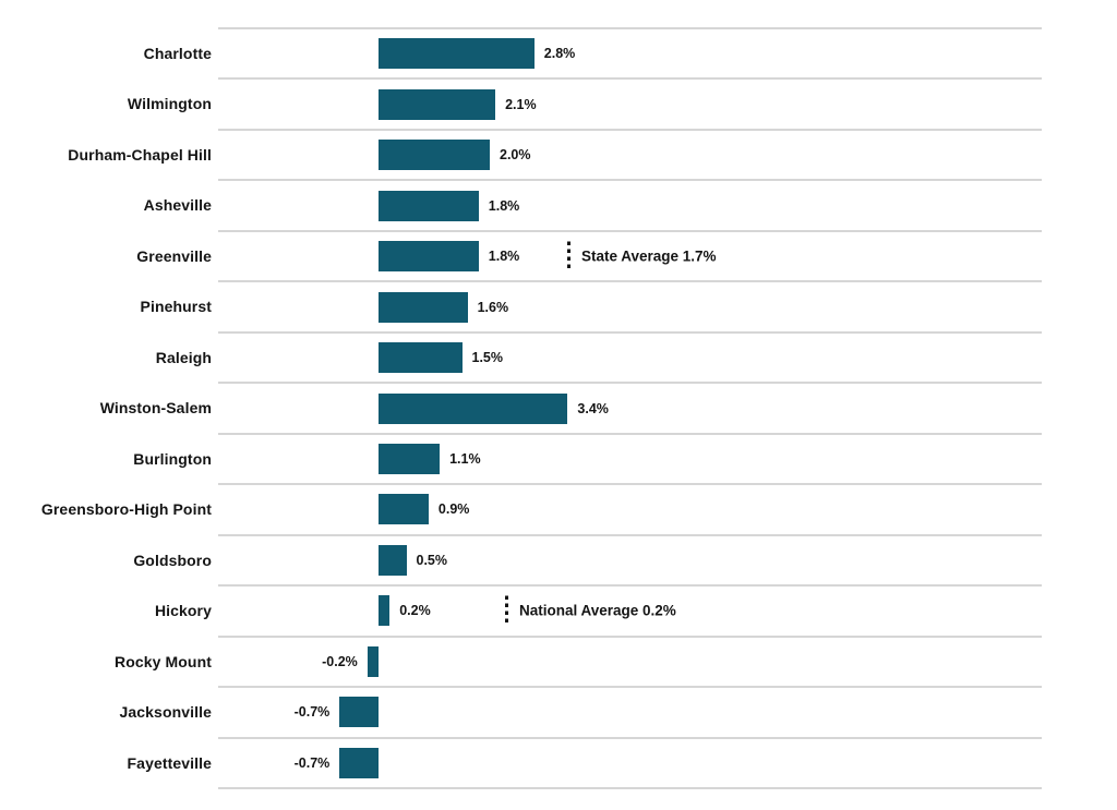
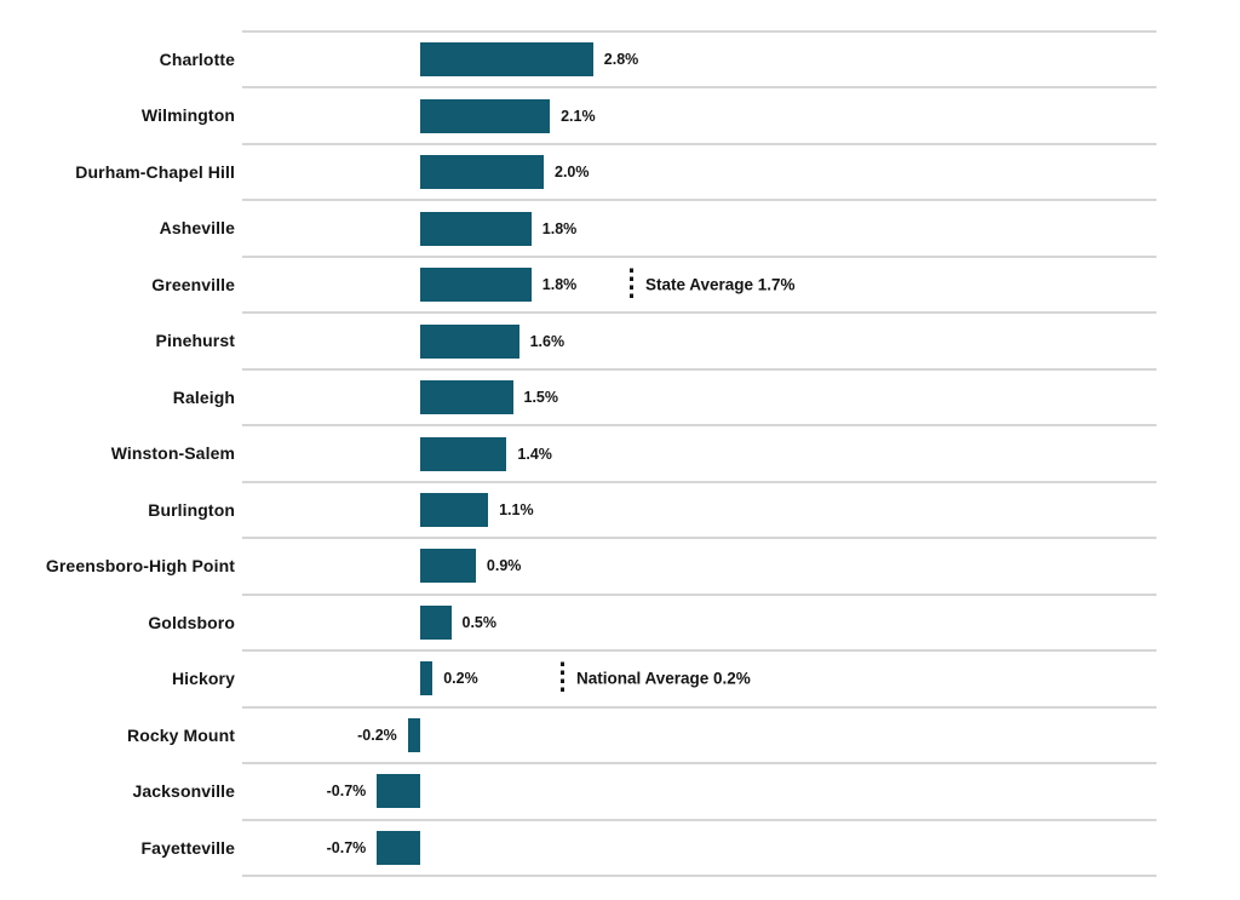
Winston-Salem: 3.4% -> 1.4%
